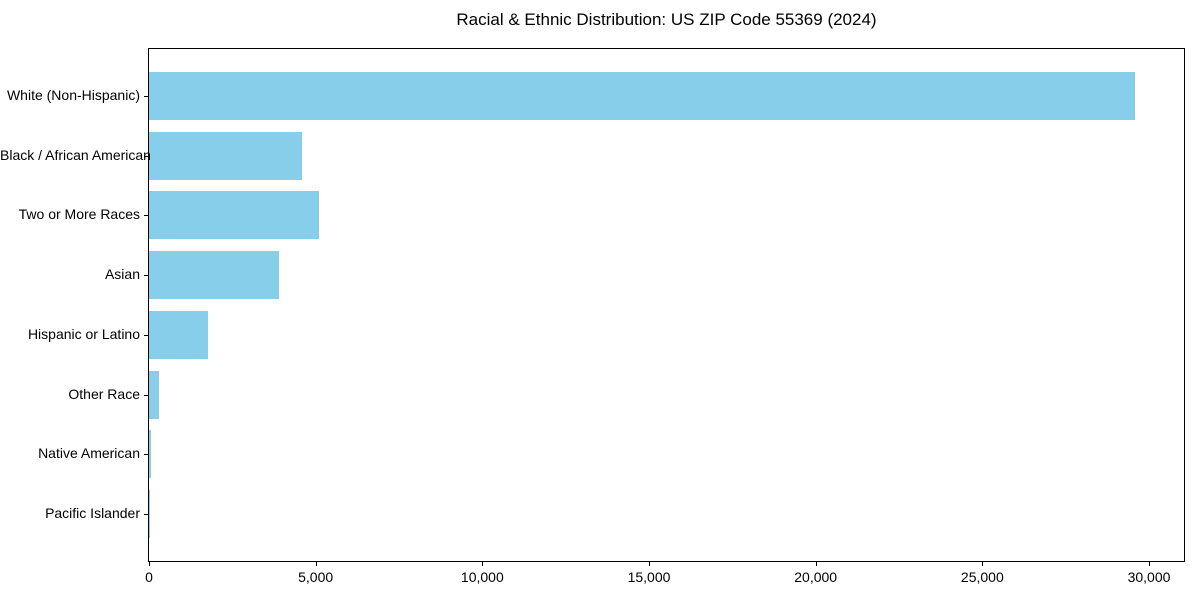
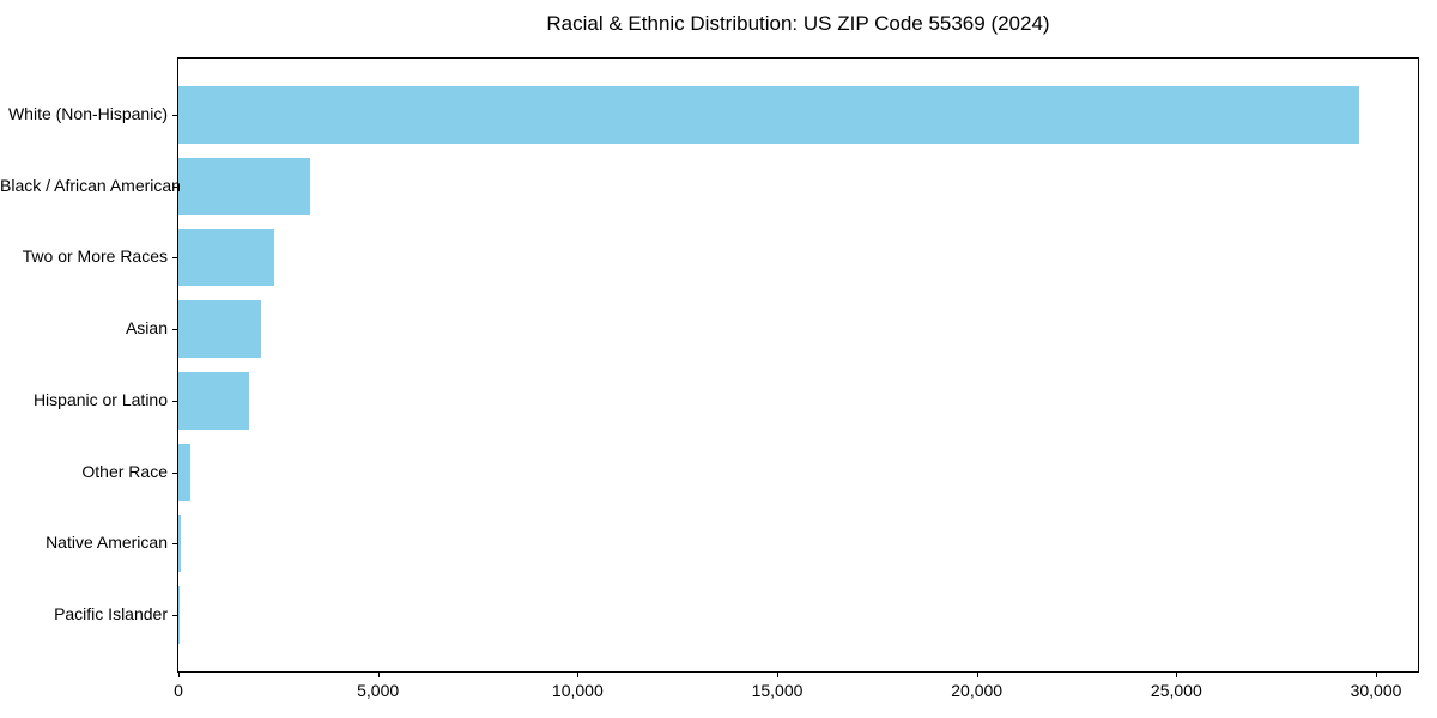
Black / African American: 4600 -> 3300
Two or More Races: 5100 -> 2400
Asian: 3900 -> 2100
